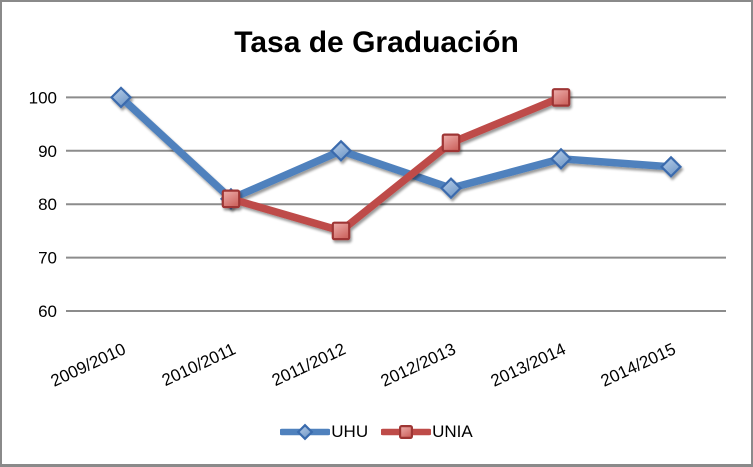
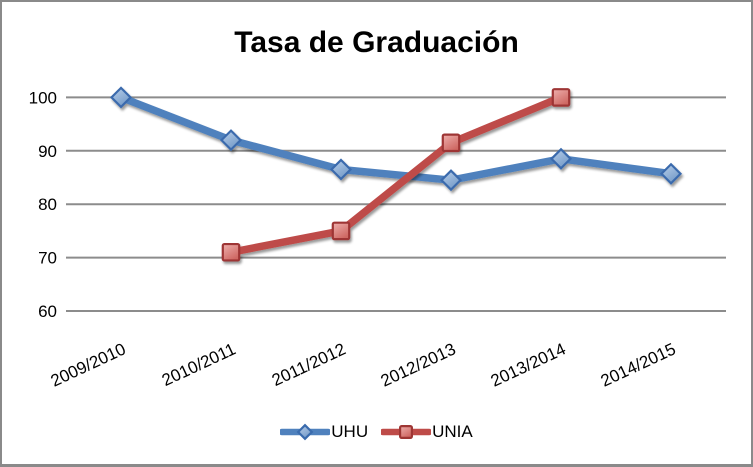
UHU/2010/2011: 81 -> 92
UNIA/2010/2011: 81 -> 71
UHU/2011/2012: 90 -> 86
UHU/2012/2013: 83 -> 84
UHU/2014/2015: 87 -> 86
